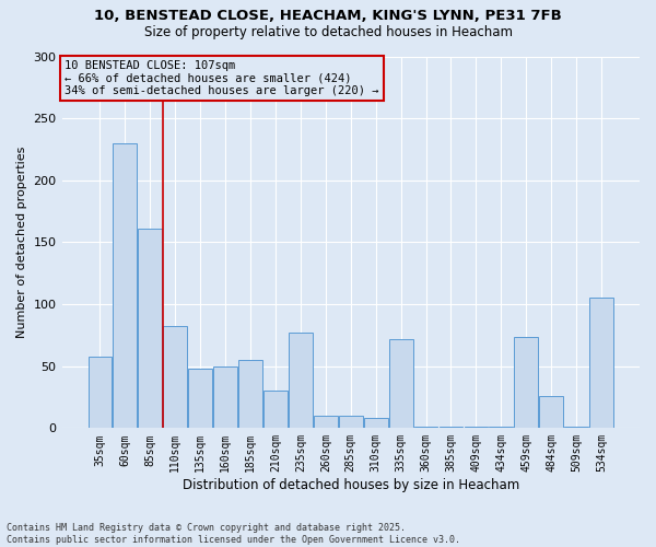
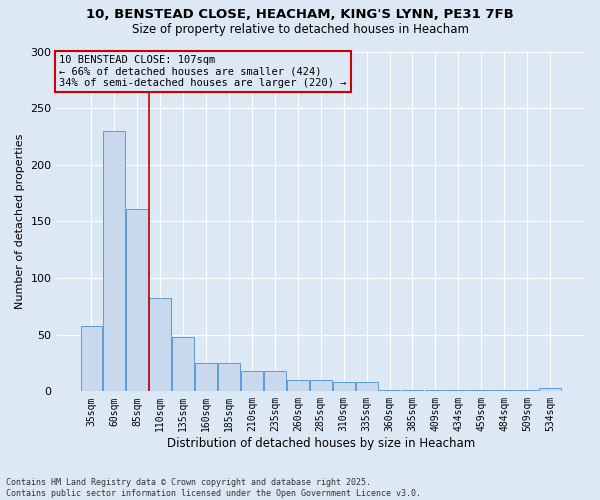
160sqm: 50 -> 25
185sqm: 55 -> 25
210sqm: 30 -> 18
235sqm: 77 -> 18
335sqm: 72 -> 8
459sqm: 74 -> 1
484sqm: 26 -> 1
534sqm: 105 -> 3
